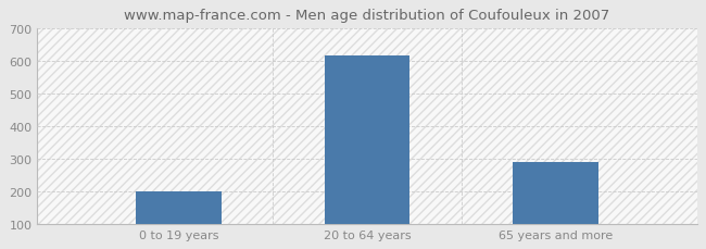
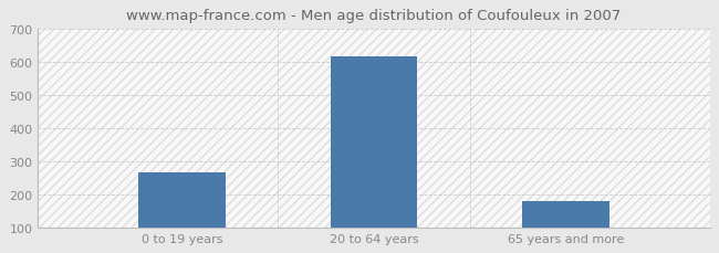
0 to 19 years: 200 -> 265
65 years and more: 290 -> 178
